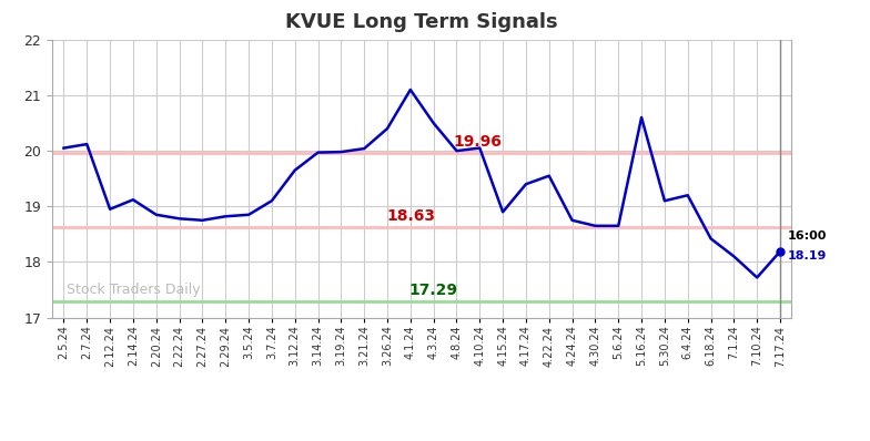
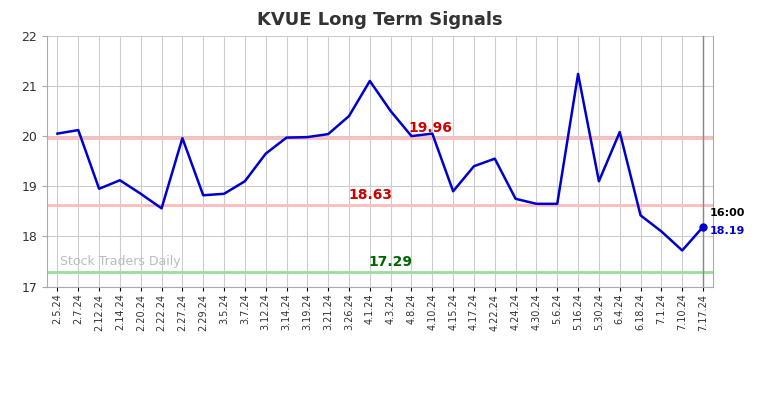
2.22.24: 18.78 -> 18.56
2.27.24: 18.75 -> 19.96
5.16.24: 20.60 -> 21.24
6.4.24: 19.20 -> 20.08
